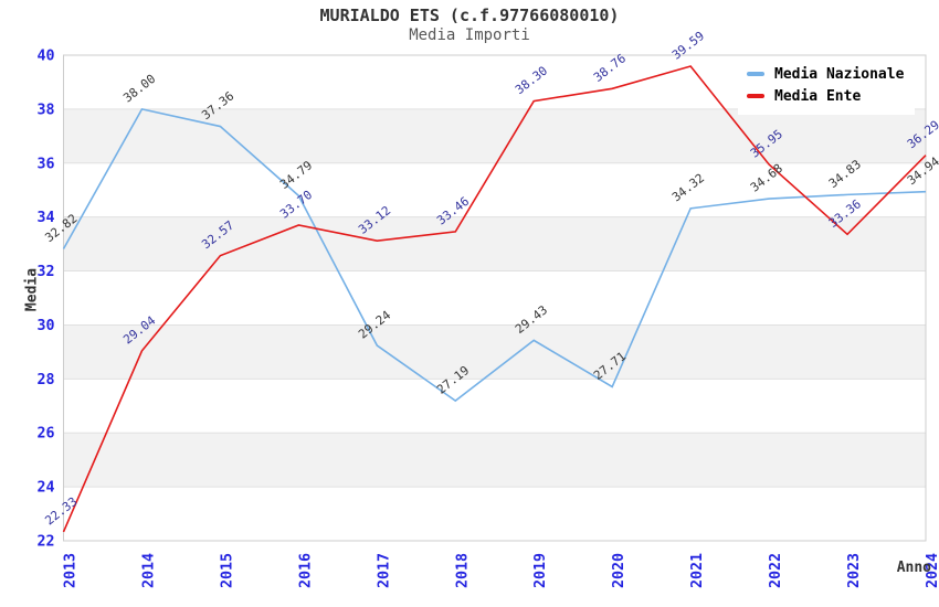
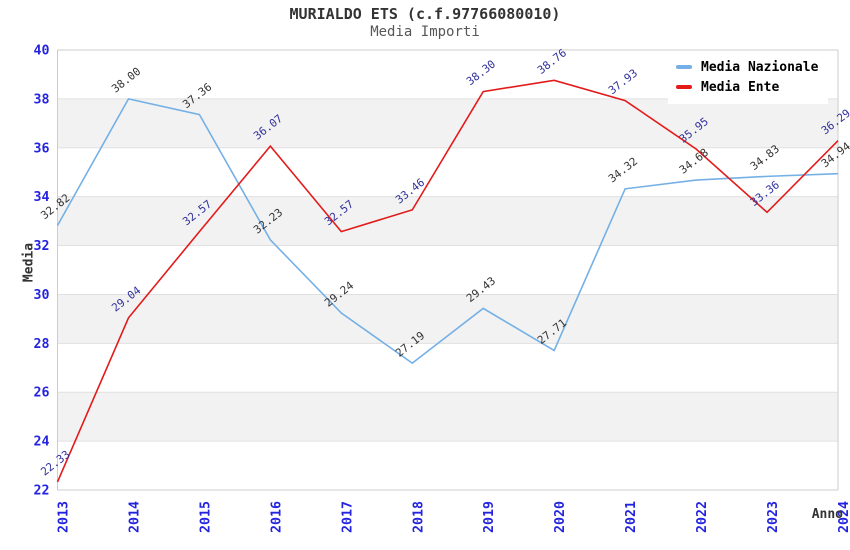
Media Nazionale/2016: 34.79 -> 32.23
Media Ente/2016: 33.70 -> 36.07
Media Ente/2017: 33.12 -> 32.57
Media Ente/2021: 39.59 -> 37.93
